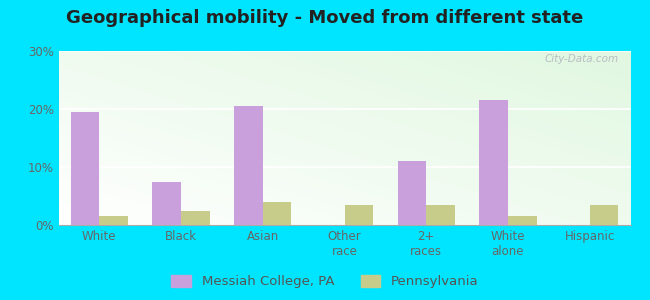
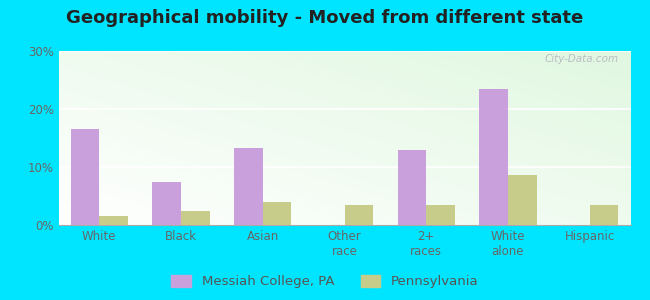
Messiah College, PA/White: 19.5% -> 16.6%
Messiah College, PA/Asian: 20.5% -> 13.2%
Messiah College, PA/2+ races: 11.0% -> 13.0%
Messiah College, PA/White alone: 21.5% -> 23.4%
Pennsylvania/White alone: 1.5% -> 8.6%
